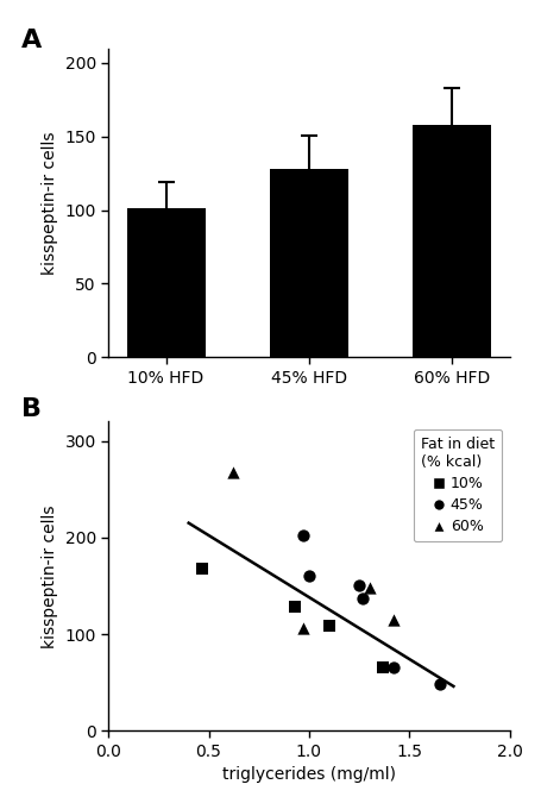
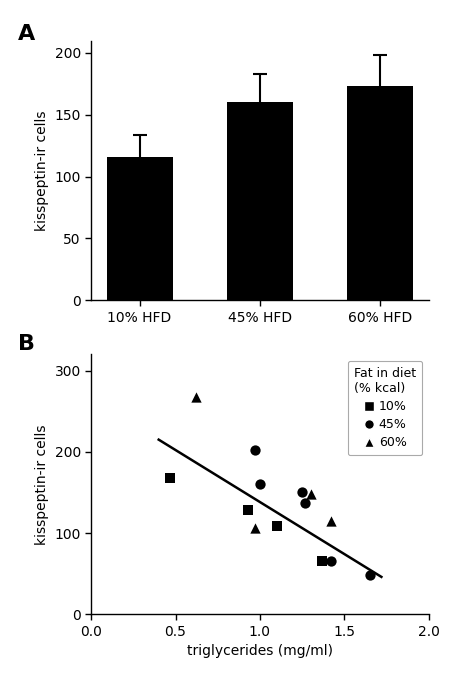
10% HFD: 101 -> 116
45% HFD: 128 -> 160
60% HFD: 158 -> 173
